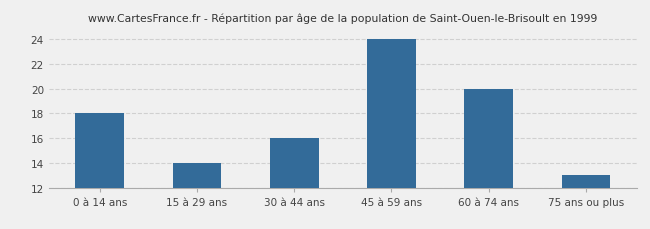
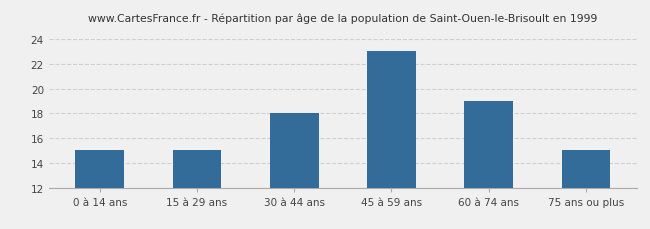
0 à 14 ans: 18 -> 15
15 à 29 ans: 14 -> 15
30 à 44 ans: 16 -> 18
45 à 59 ans: 24 -> 23
60 à 74 ans: 20 -> 19
75 ans ou plus: 13 -> 15
